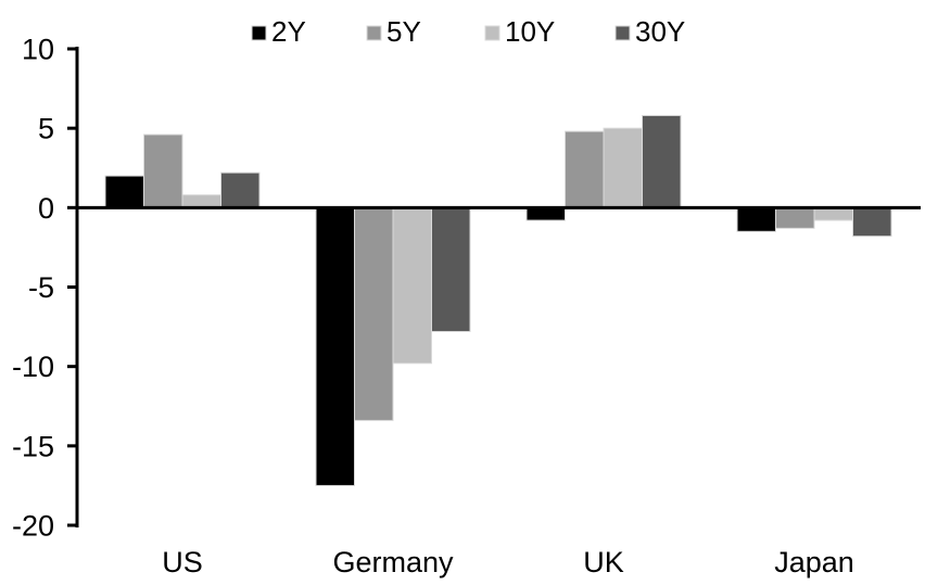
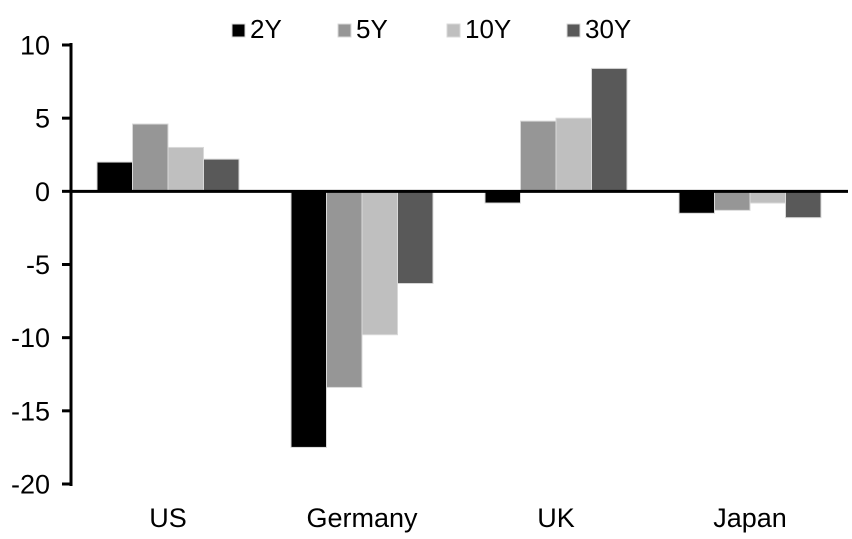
10Y/US: 0.8 -> 3.0
30Y/Germany: -7.8 -> -6.3
30Y/UK: 5.8 -> 8.4
